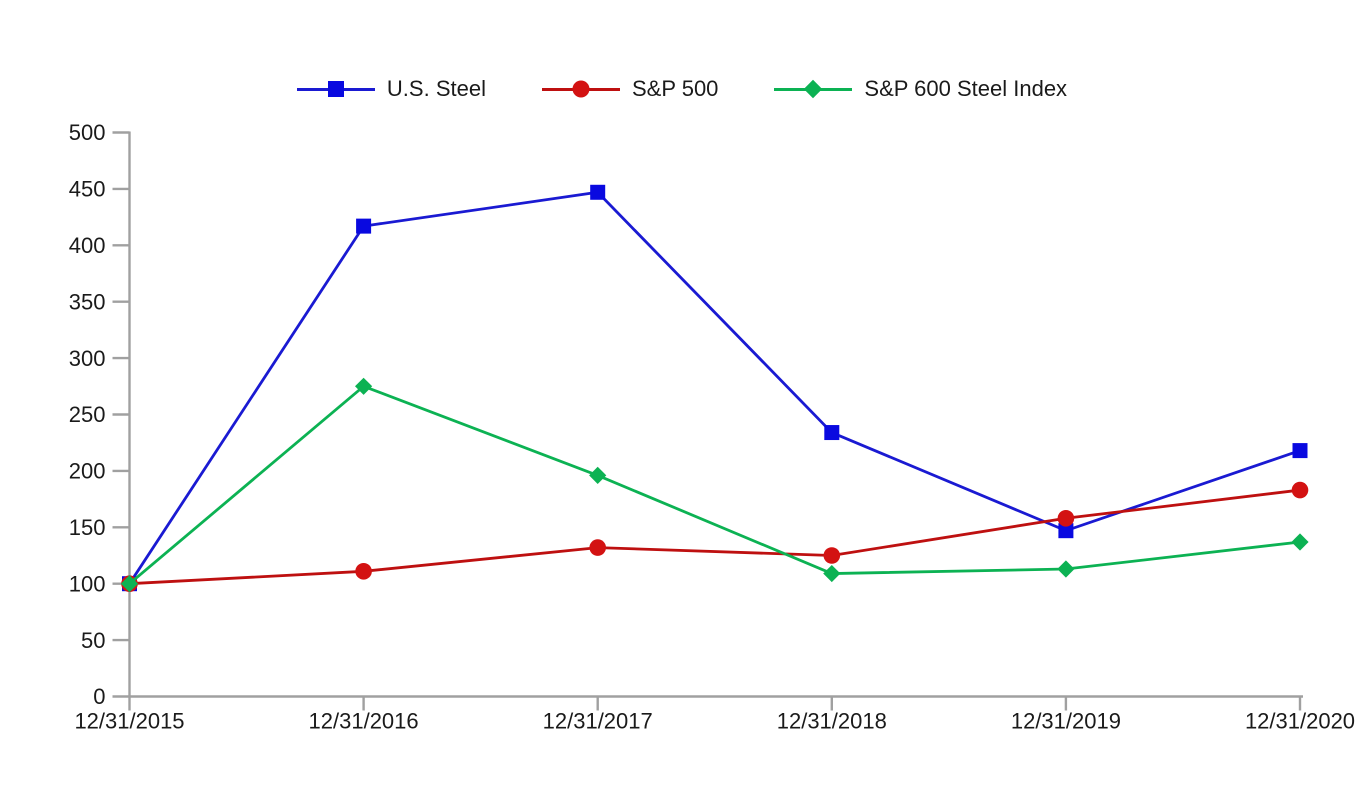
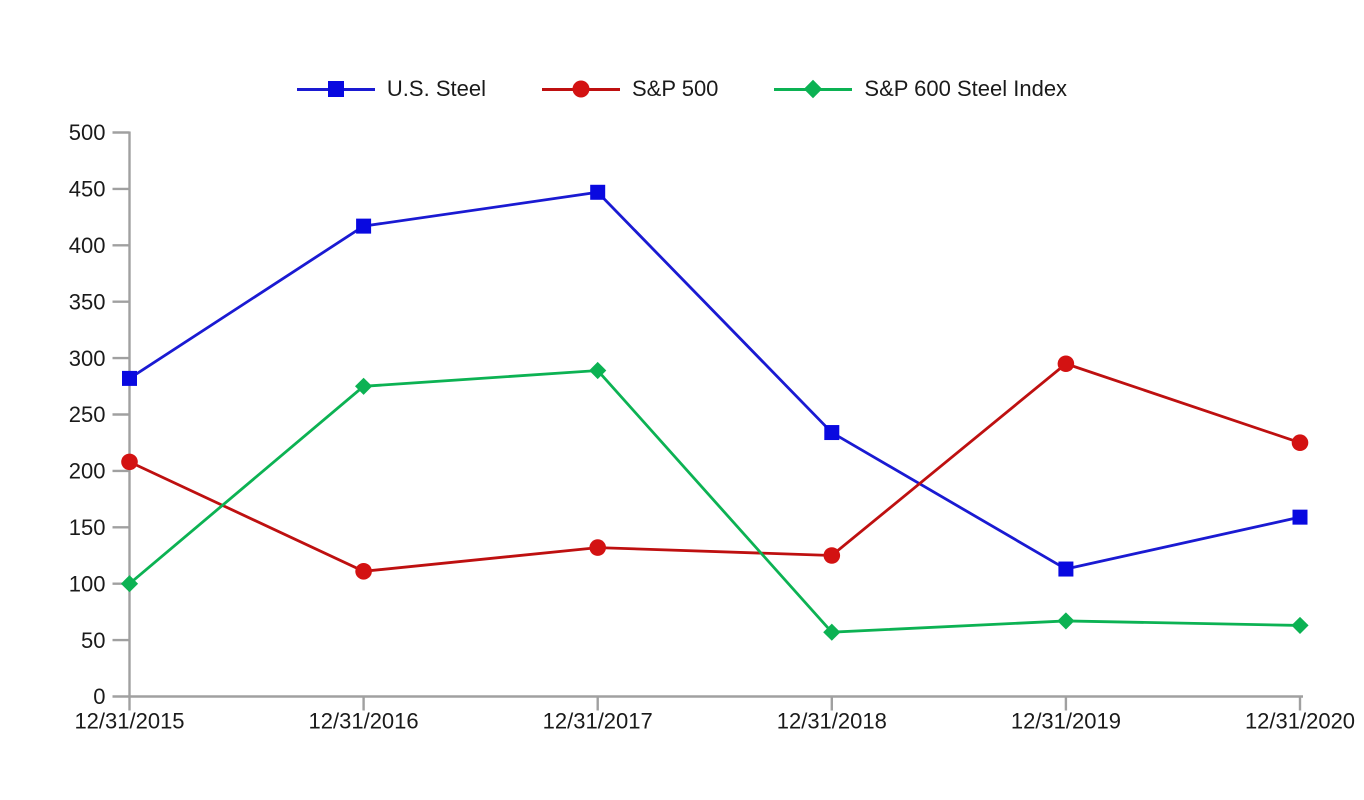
U.S. Steel/12/31/2015: 100 -> 282
S&P 500/12/31/2015: 100 -> 208
S&P 600 Steel Index/12/31/2017: 196 -> 289
S&P 600 Steel Index/12/31/2018: 109 -> 57
U.S. Steel/12/31/2019: 147 -> 113
S&P 500/12/31/2019: 158 -> 295
S&P 600 Steel Index/12/31/2019: 113 -> 67
U.S. Steel/12/31/2020: 218 -> 159
S&P 500/12/31/2020: 183 -> 225
S&P 600 Steel Index/12/31/2020: 137 -> 63
